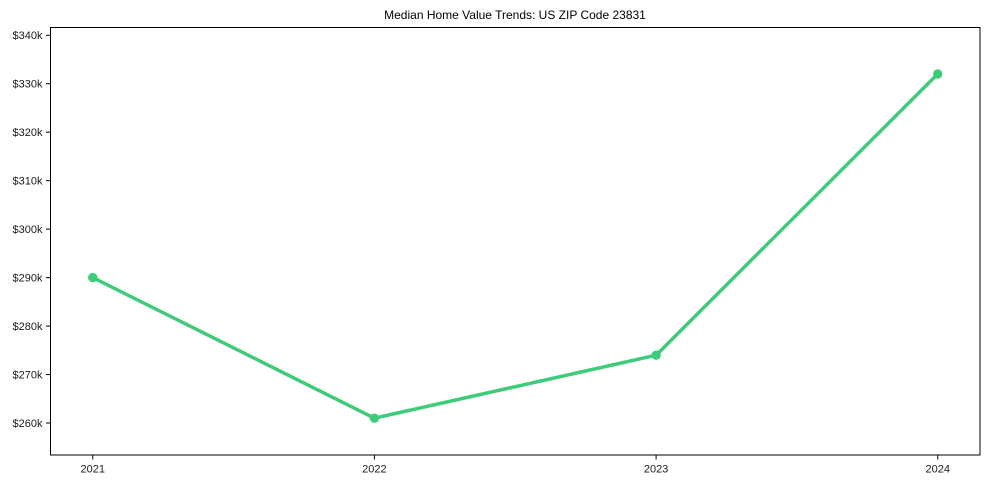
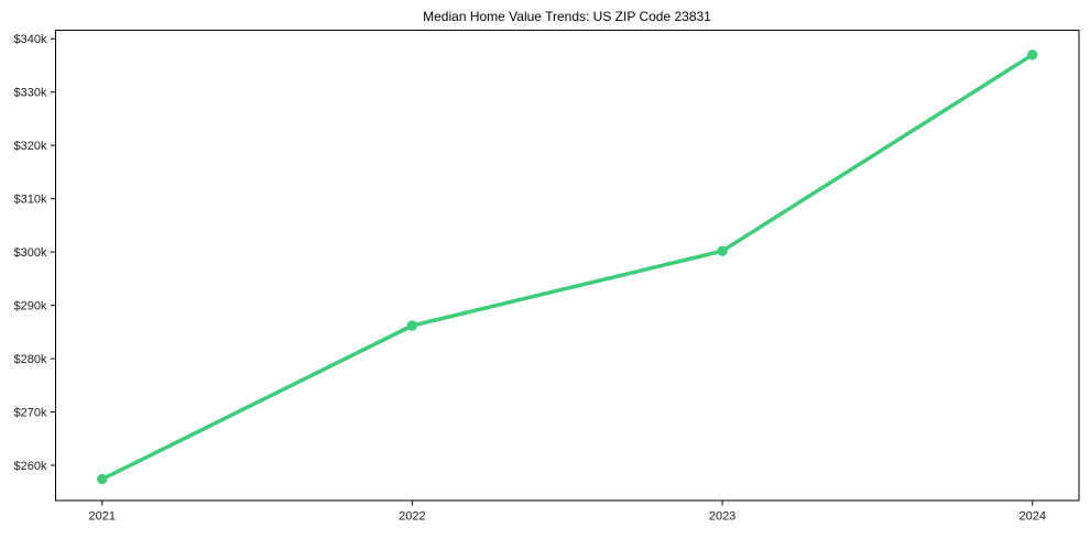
2021: $290k -> $257k
2022: $261k -> $286k
2023: $274k -> $300k
2024: $332k -> $337k
